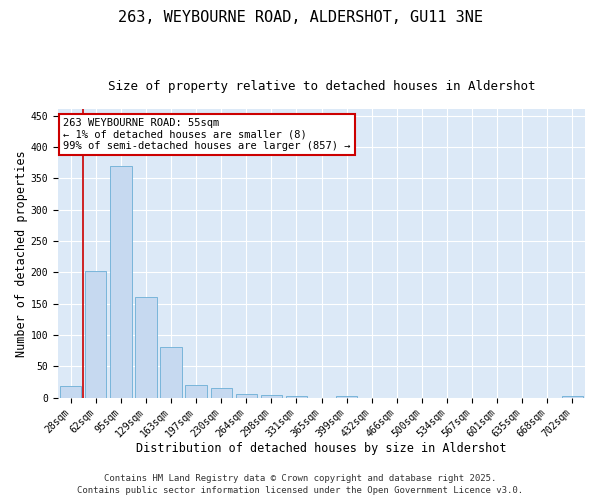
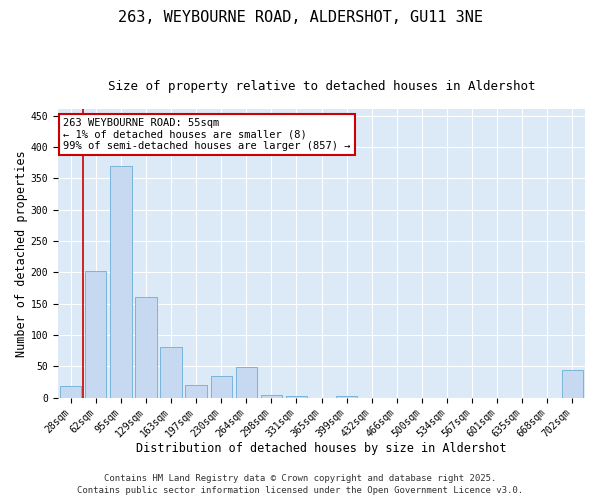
230sqm: 15 -> 34
264sqm: 6 -> 48
702sqm: 2 -> 44
